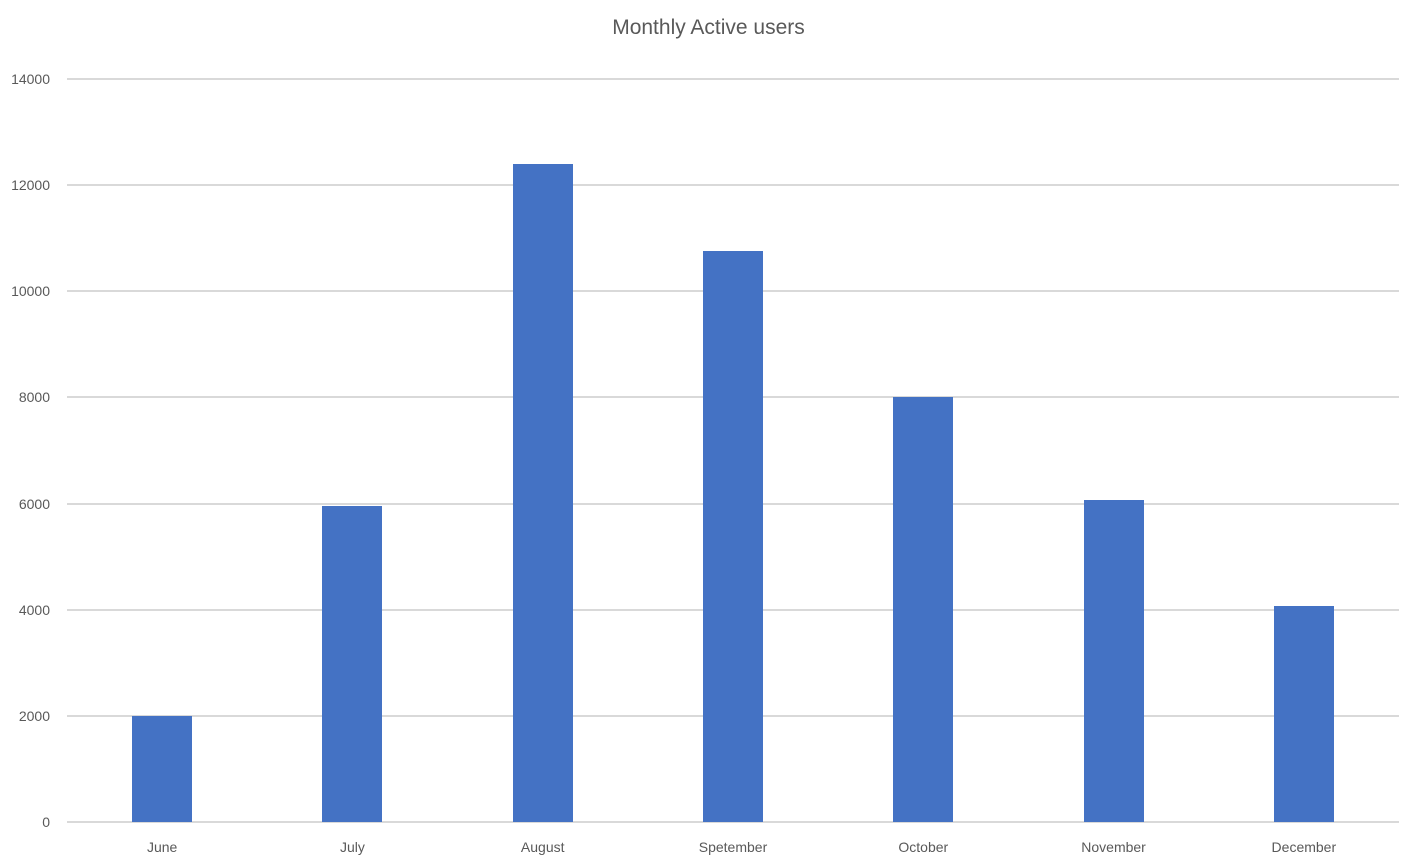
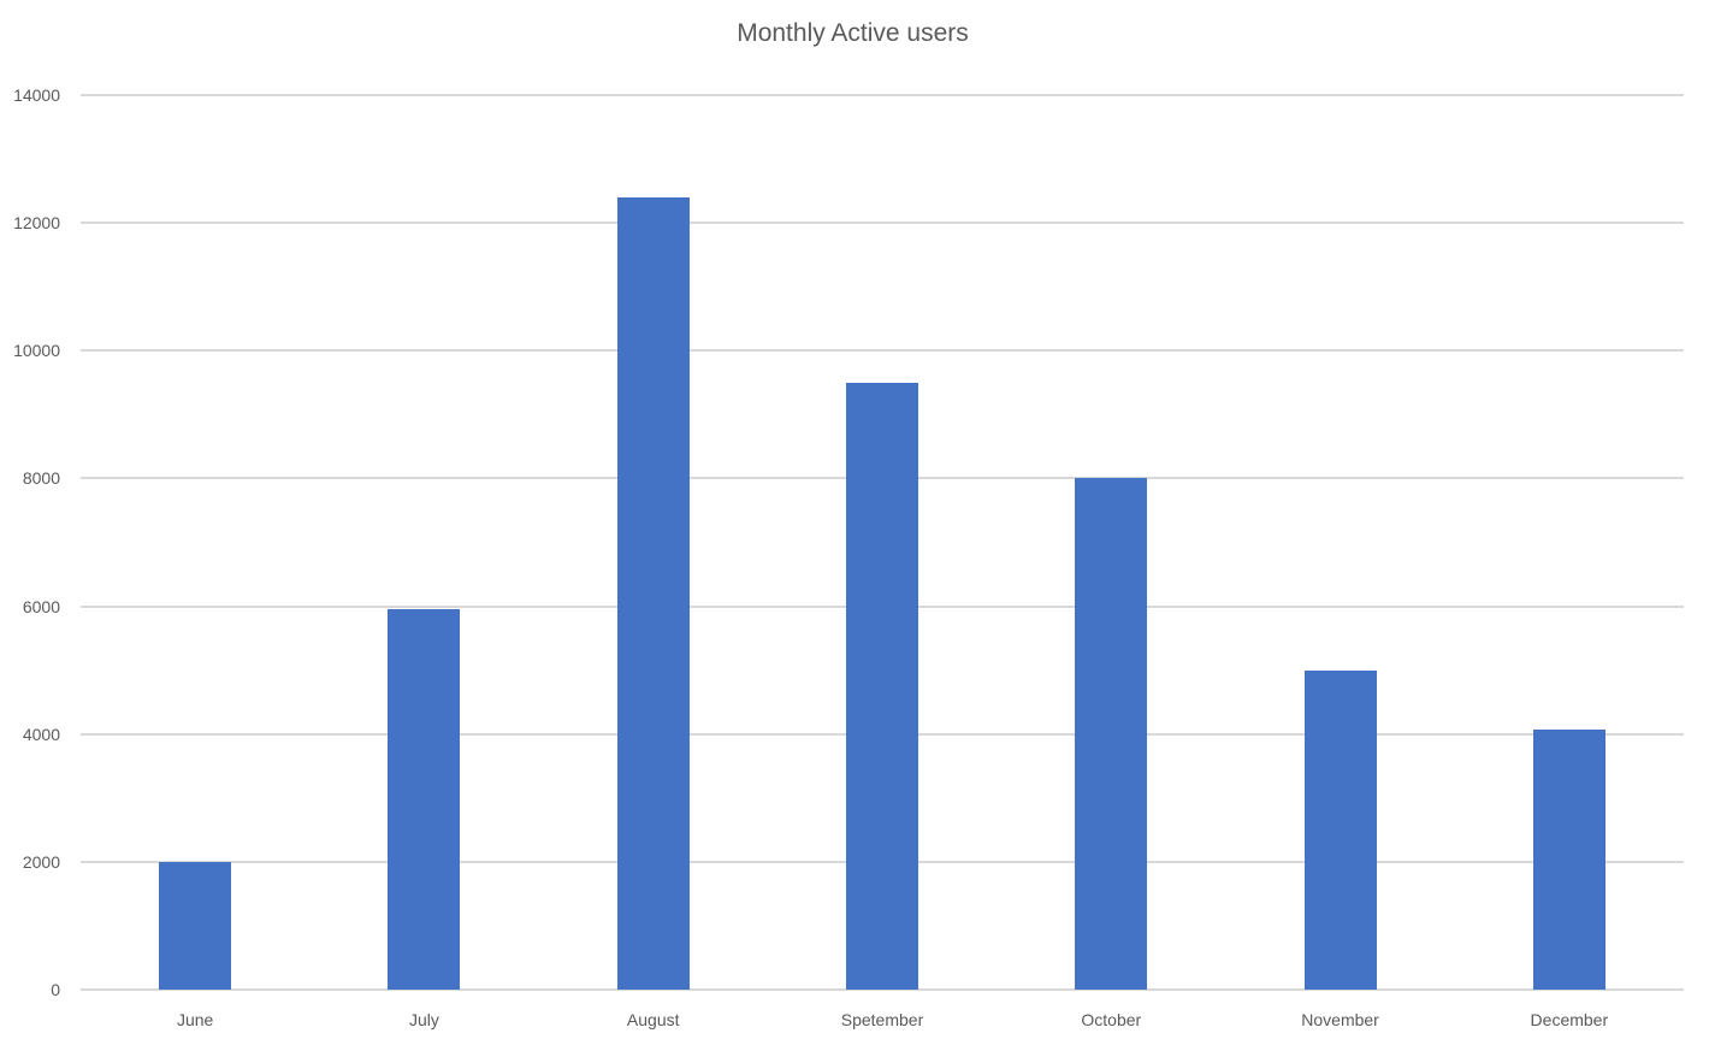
Spetember: 10800 -> 9500
November: 6100 -> 5000
